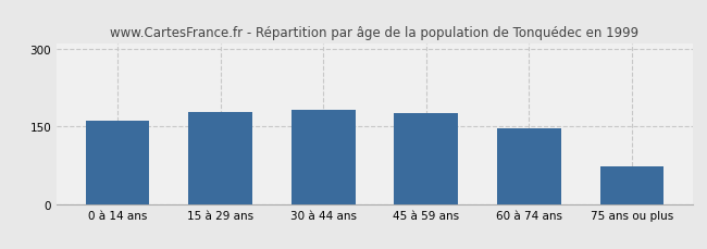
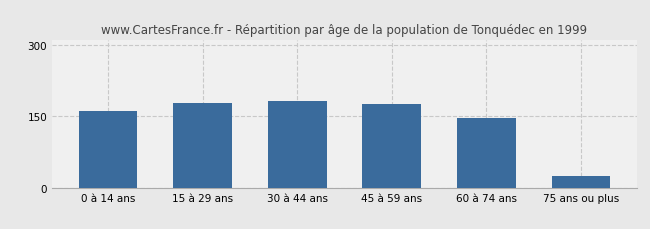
75 ans ou plus: 72 -> 25
